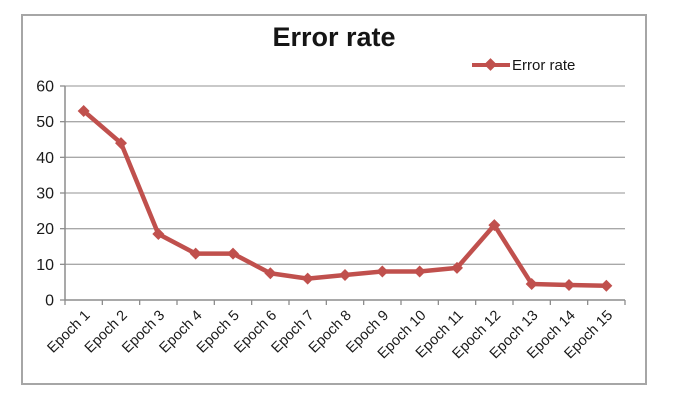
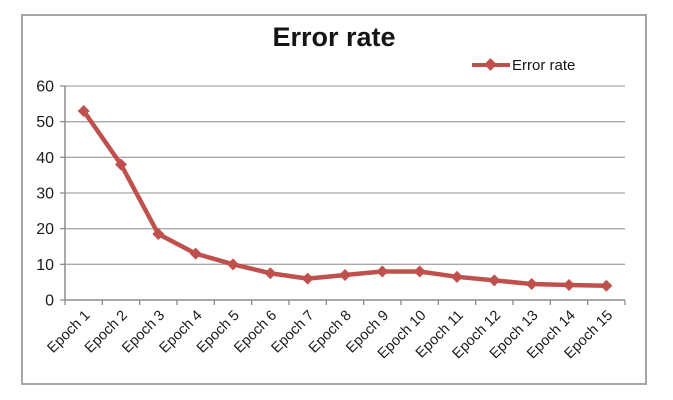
Epoch 2: 44 -> 38
Epoch 5: 13 -> 10
Epoch 11: 9 -> 6
Epoch 12: 21 -> 6
